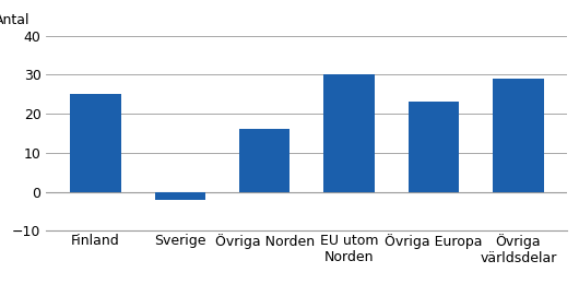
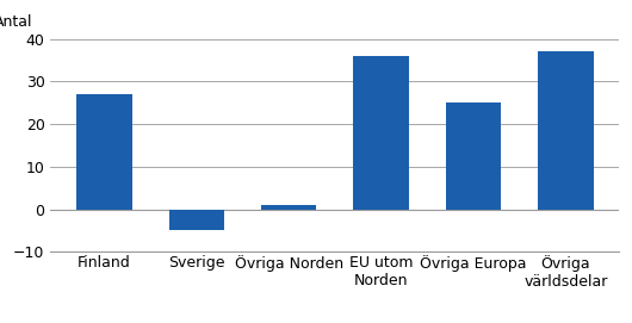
Finland: 25 -> 27
Sverige: -2 -> -5
Övriga Norden: 16 -> 1
EU utom Norden: 30 -> 36
Övriga Europa: 23 -> 25
Övriga världsdelar: 29 -> 37
